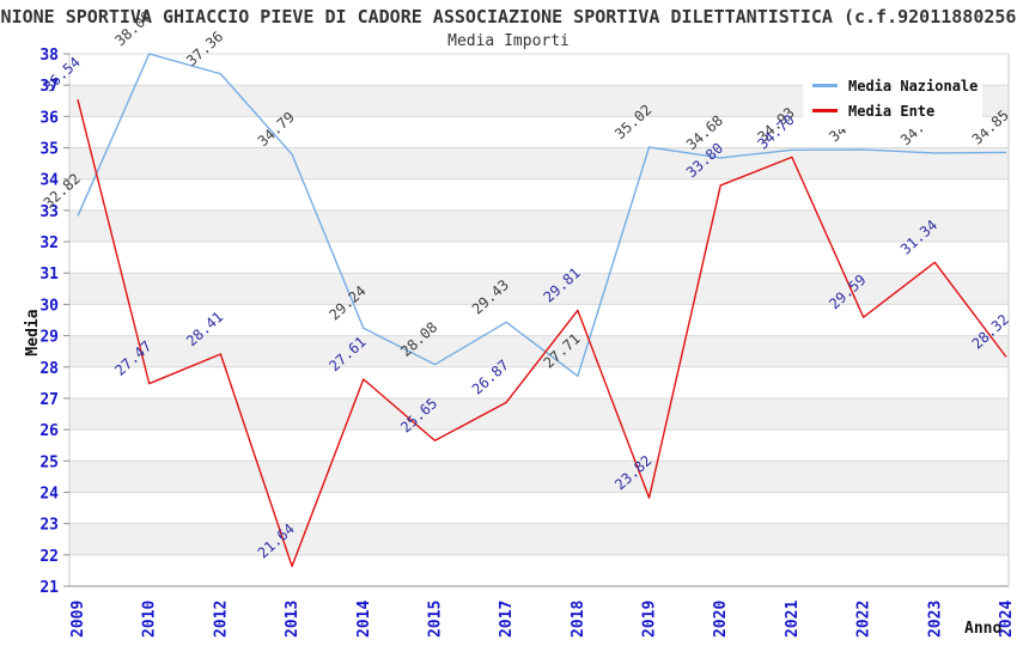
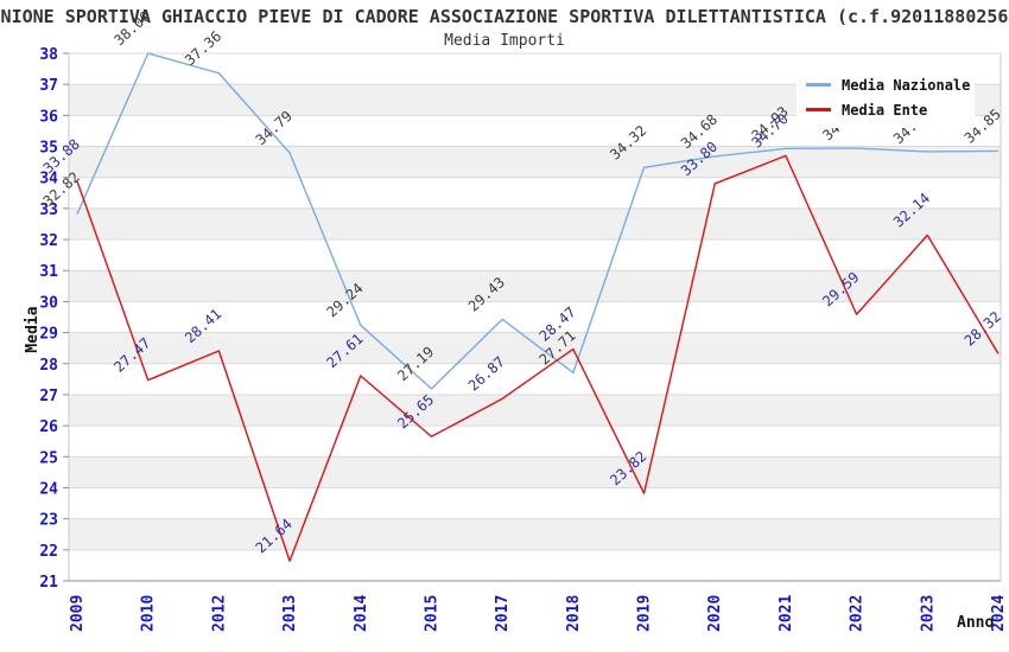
Media Ente/2009: 36.54 -> 33.88
Media Nazionale/2015: 28.08 -> 27.19
Media Ente/2018: 29.81 -> 28.47
Media Nazionale/2019: 35.02 -> 34.32
Media Ente/2023: 31.34 -> 32.14
